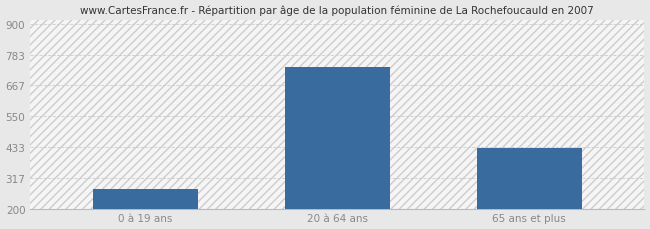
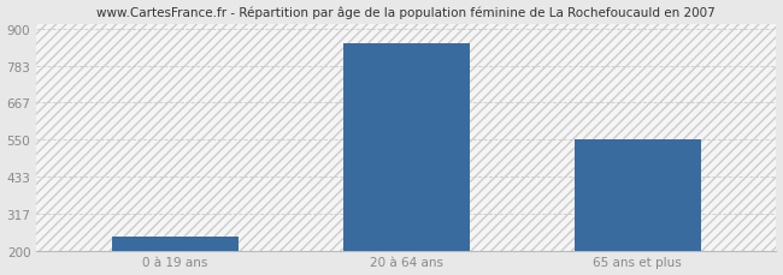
0 à 19 ans: 275 -> 243
20 à 64 ans: 735 -> 856
65 ans et plus: 430 -> 551
